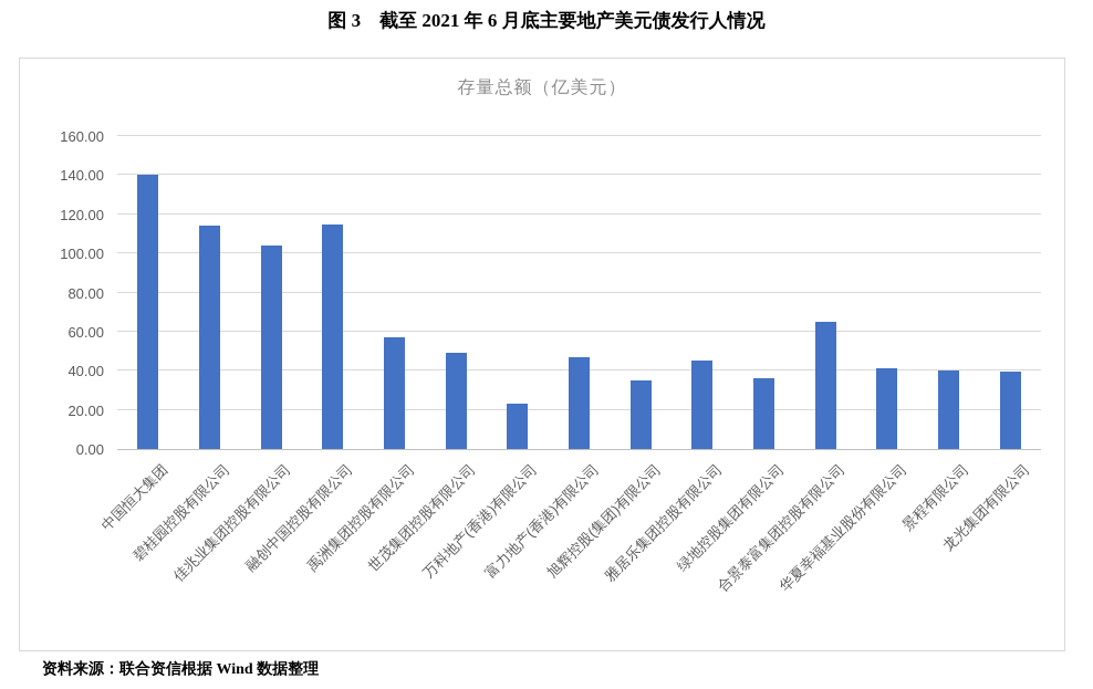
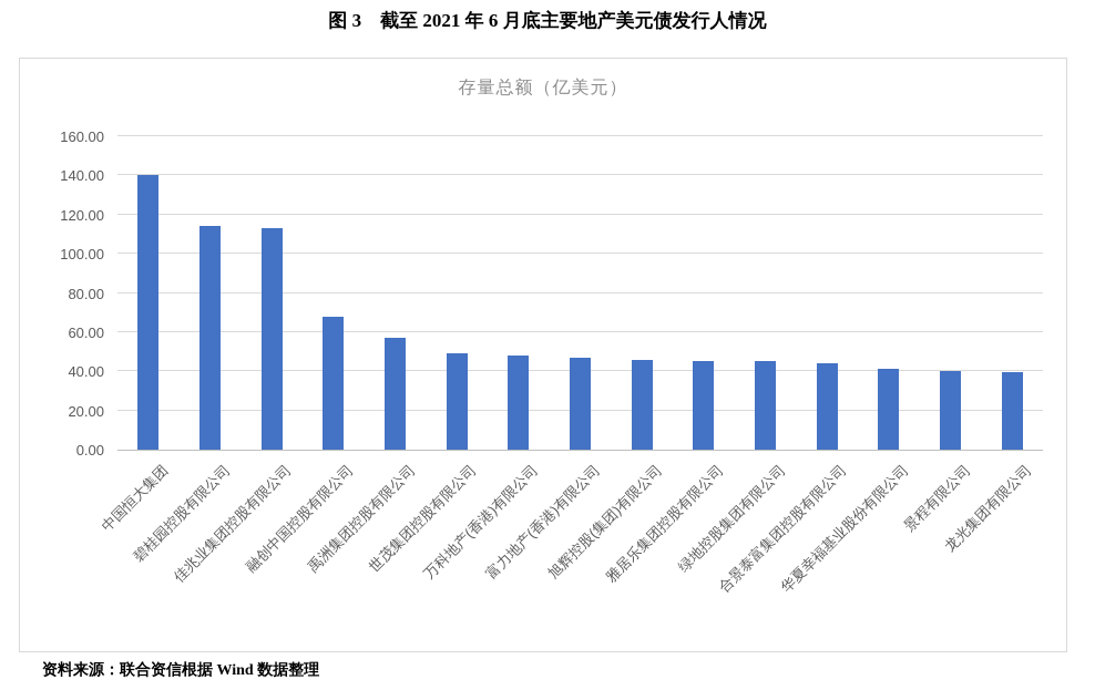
佳兆业集团控股有限公司: 104 -> 113
融创中国控股有限公司: 115 -> 68
万科地产(香港)有限公司: 23 -> 48
旭辉控股(集团)有限公司: 35 -> 46
绿地控股集团有限公司: 36 -> 45
合景泰富集团控股有限公司: 65 -> 44
